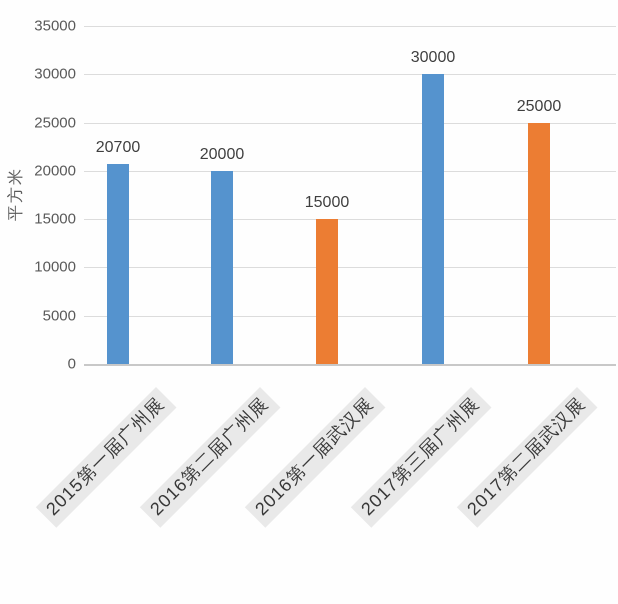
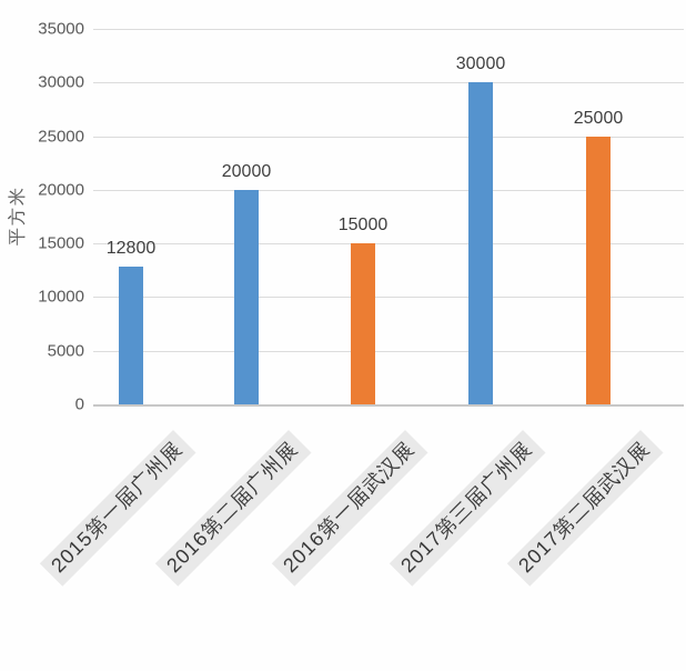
2015第一届广州展: 20700 -> 12800
